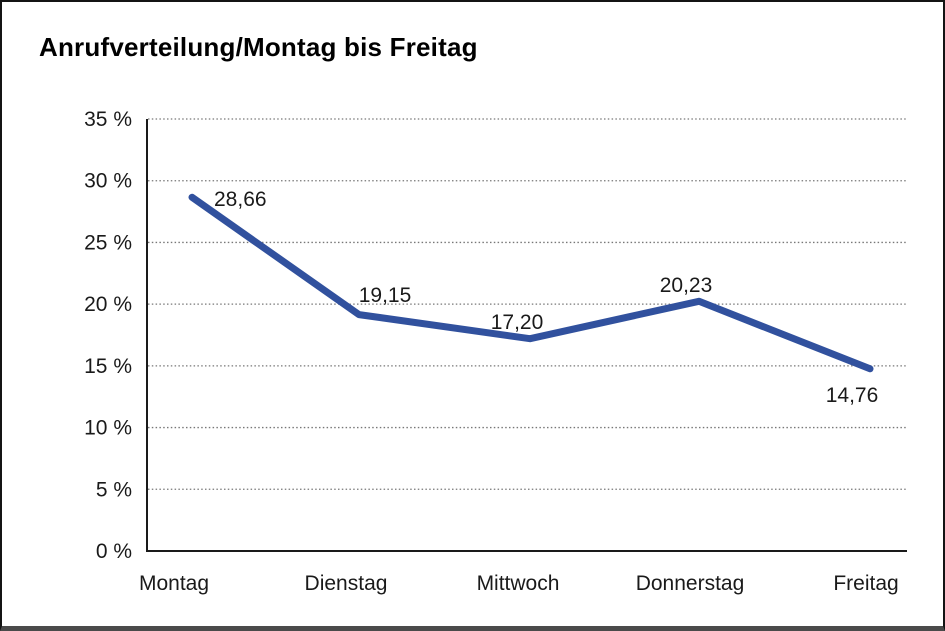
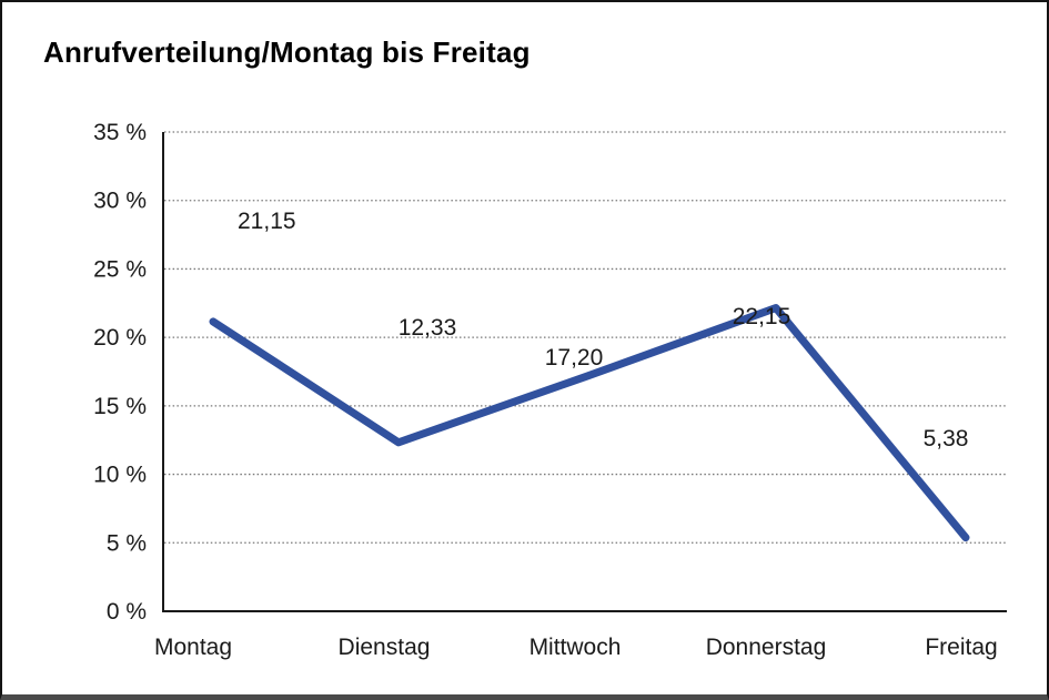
Montag: 28,66 -> 21,15
Dienstag: 19,15 -> 12,33
Donnerstag: 20,23 -> 22,15
Freitag: 14,76 -> 5,38
